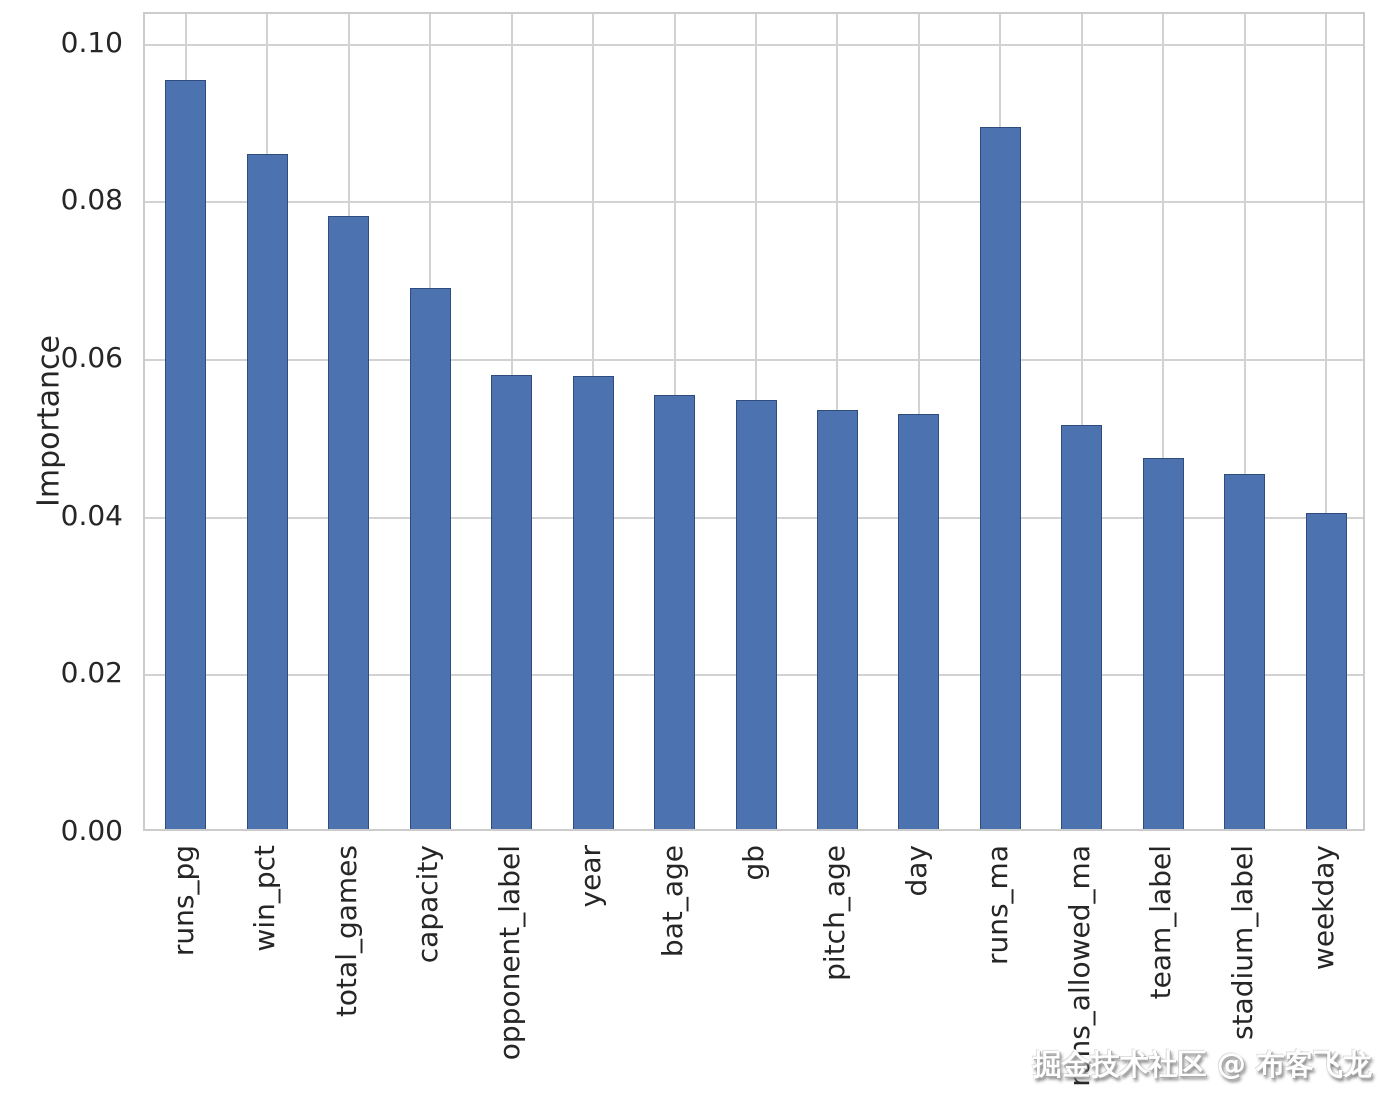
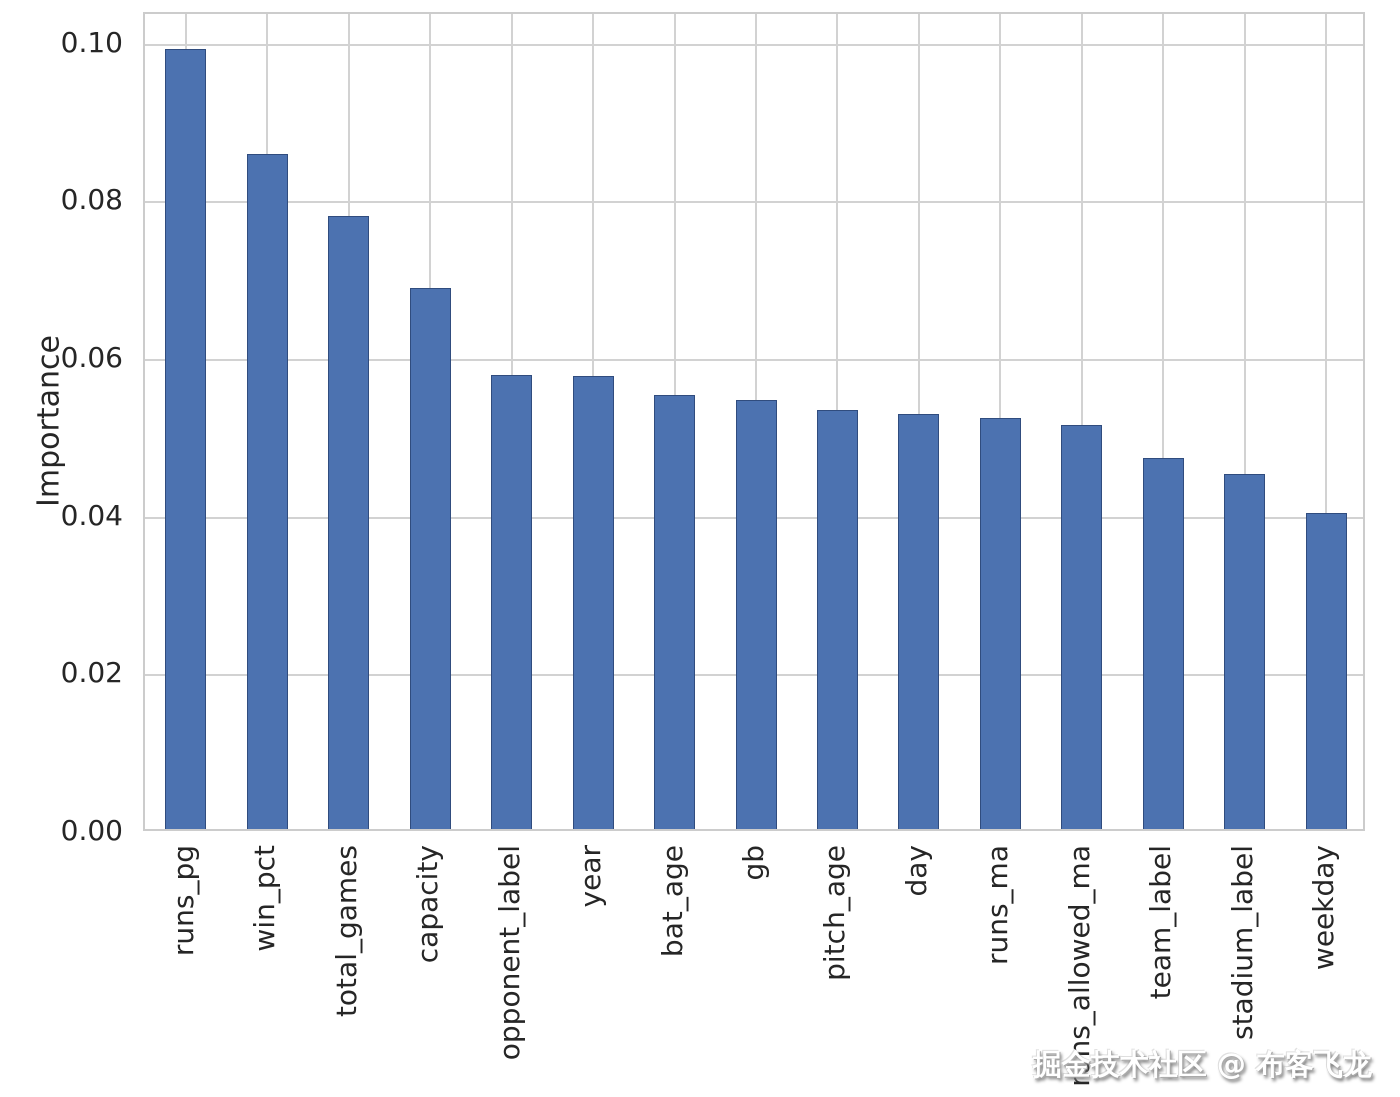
runs_pg: 0.095 -> 0.099
runs_ma: 0.089 -> 0.052
